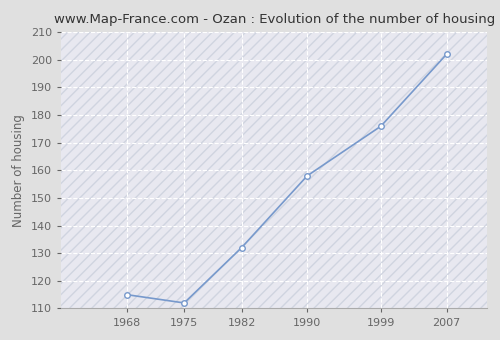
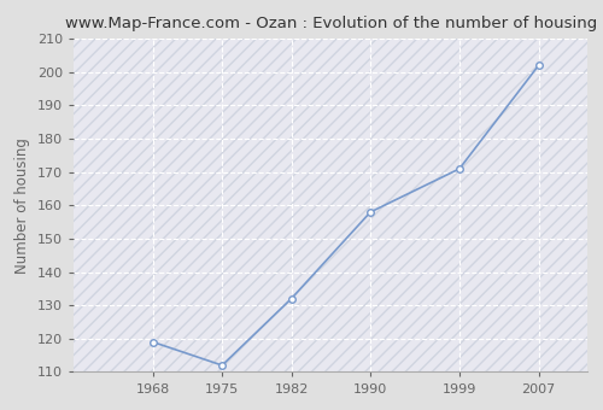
1968: 115 -> 119
1999: 176 -> 171
